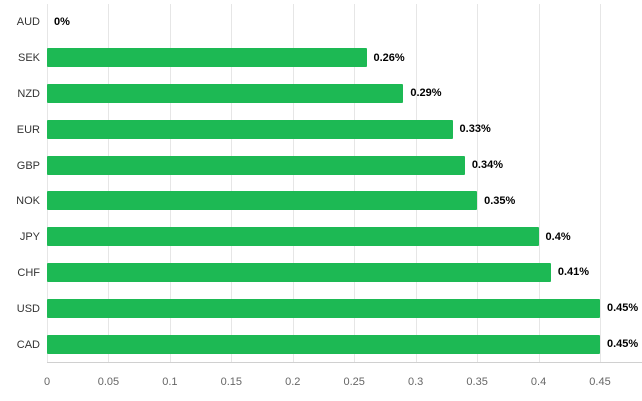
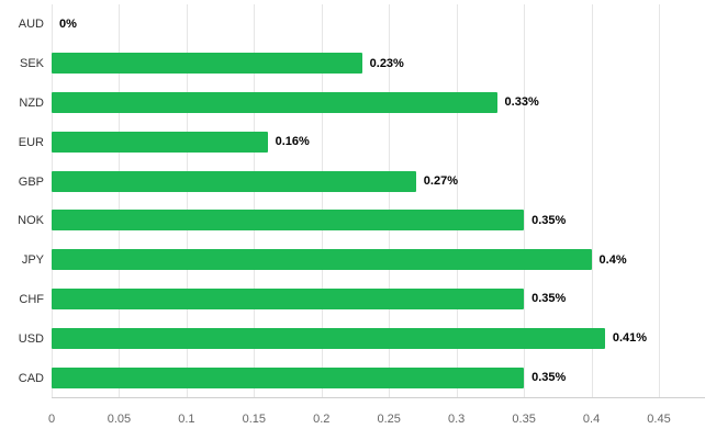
SEK: 0.26% -> 0.23%
NZD: 0.29% -> 0.33%
EUR: 0.33% -> 0.16%
GBP: 0.34% -> 0.27%
CHF: 0.41% -> 0.35%
USD: 0.45% -> 0.41%
CAD: 0.45% -> 0.35%
